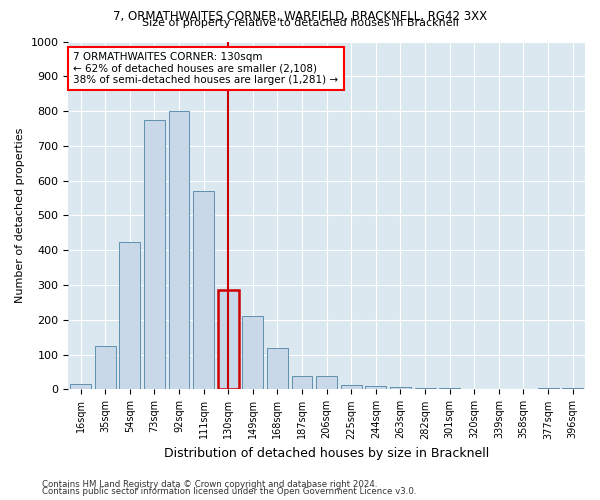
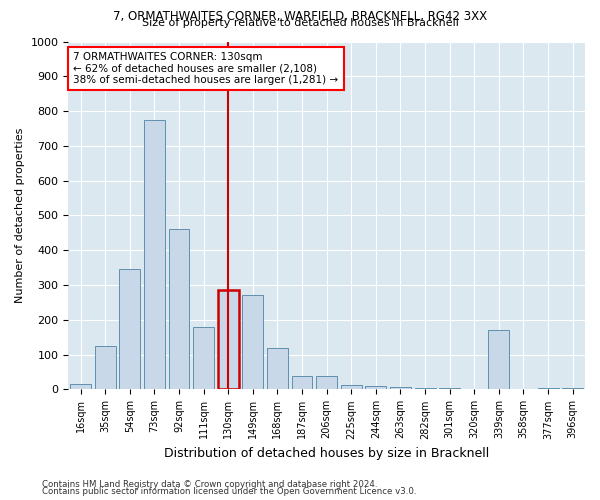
54sqm: 425 -> 345
92sqm: 800 -> 460
111sqm: 570 -> 180
149sqm: 210 -> 270
339sqm: 1 -> 170
